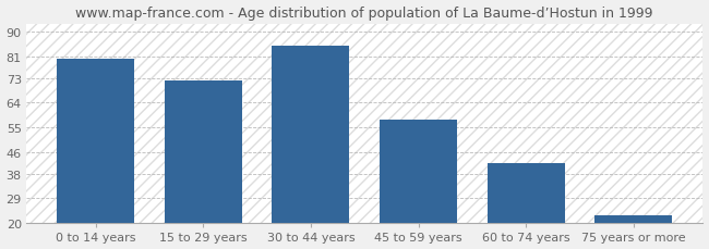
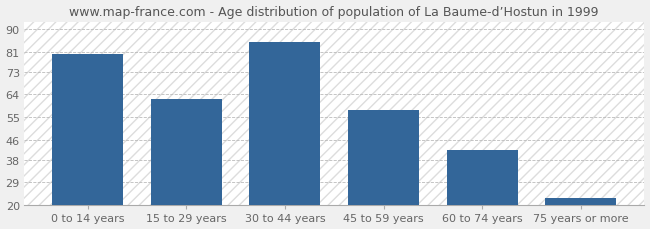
15 to 29 years: 72 -> 62
